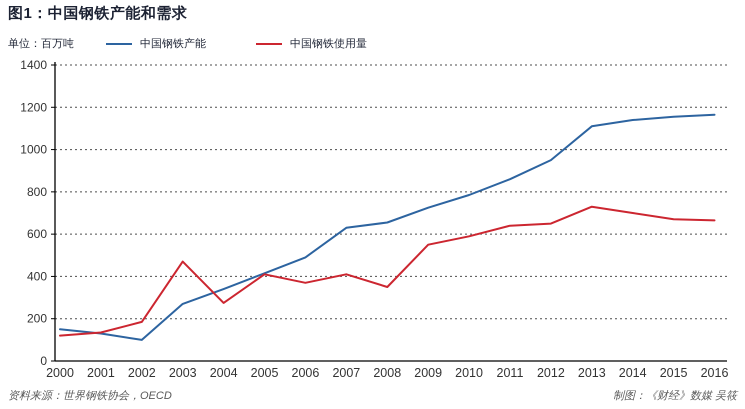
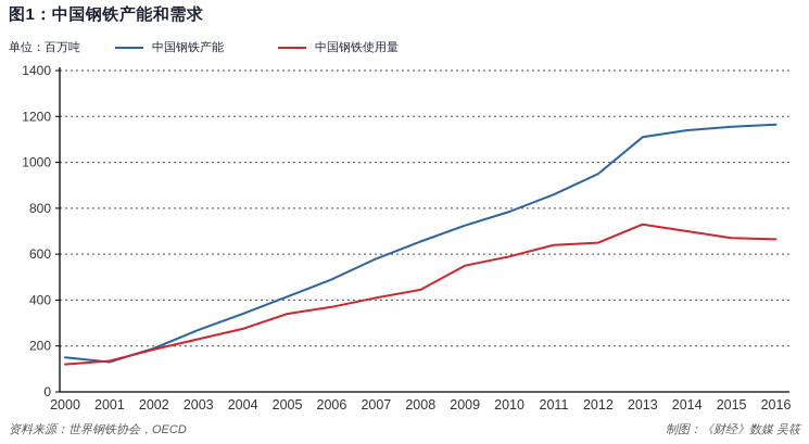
中国钢铁产能/2002: 100 -> 190
中国钢铁使用量/2003: 470 -> 230
中国钢铁使用量/2005: 410 -> 340
中国钢铁产能/2007: 630 -> 580
中国钢铁使用量/2008: 350 -> 440
